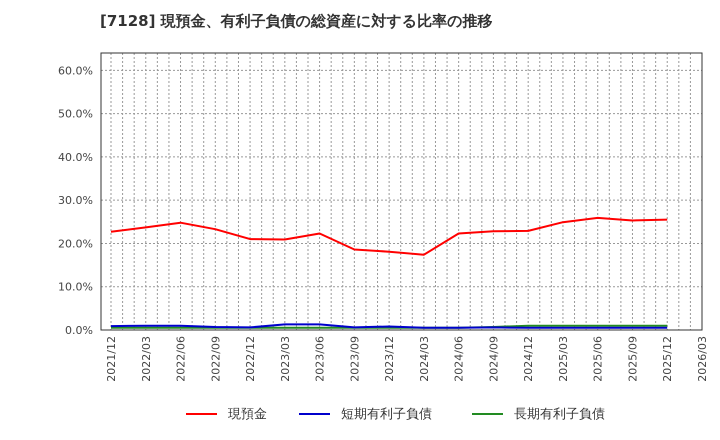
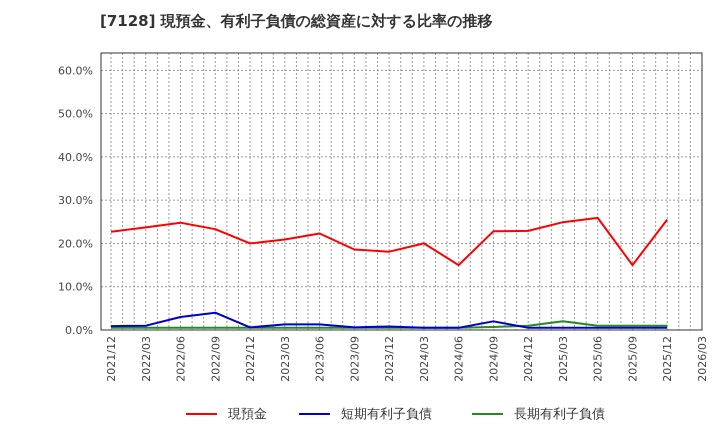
短期有利子負債/2022/06: 1% -> 3%
短期有利子負債/2022/09: 1% -> 4%
現預金/2022/12: 21% -> 20%
現預金/2024/03: 17% -> 20%
現預金/2024/06: 22% -> 15%
短期有利子負債/2024/09: 1% -> 2%
長期有利子負債/2025/03: 1% -> 2%
現預金/2025/09: 25% -> 15%
